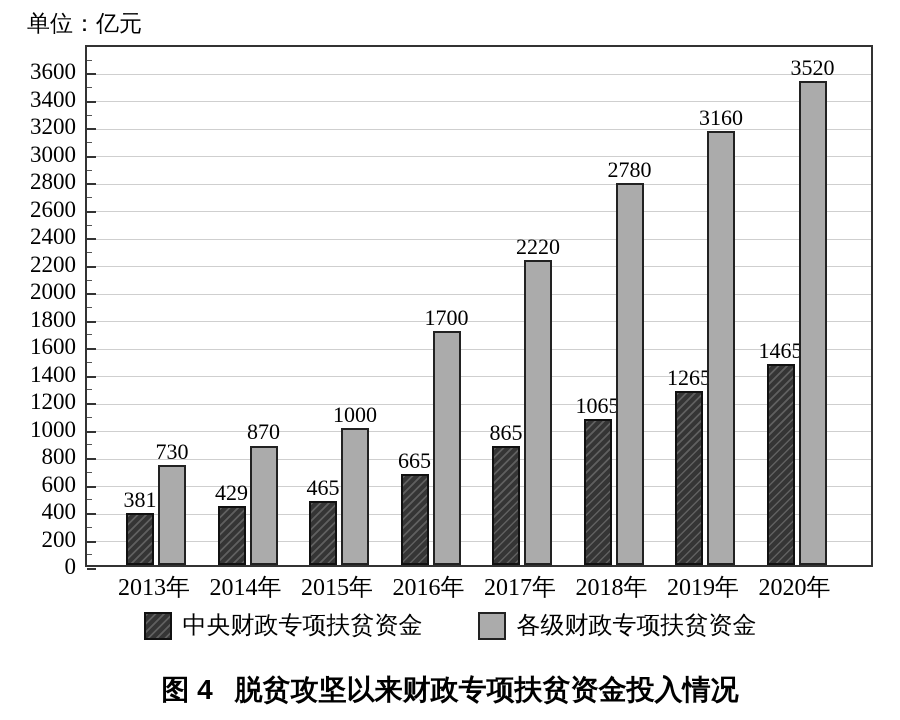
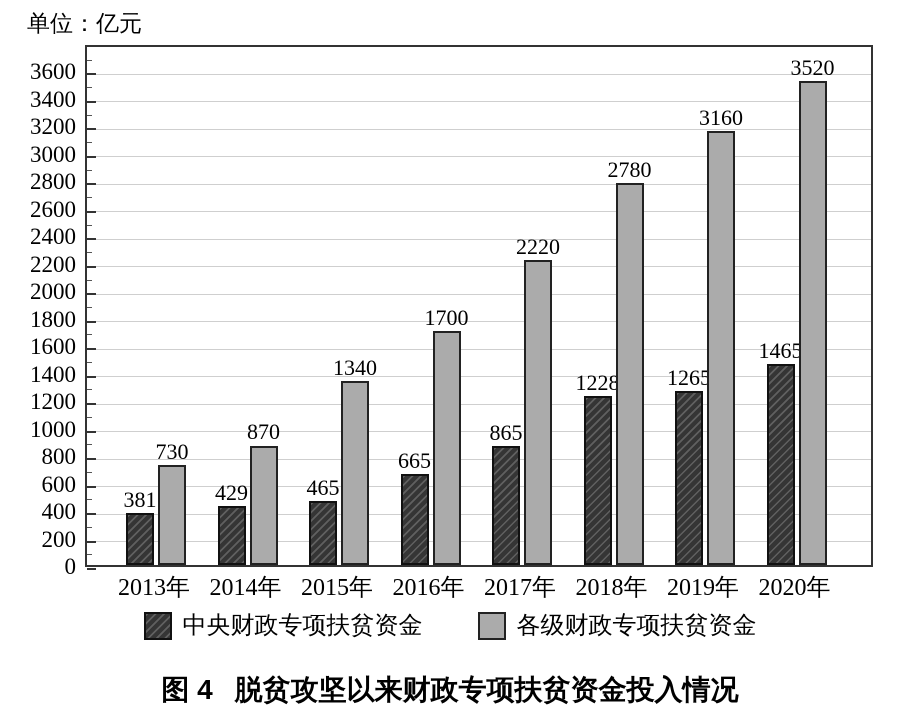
各级财政专项扶贫资金/2015年: 1000 -> 1340
中央财政专项扶贫资金/2018年: 1065 -> 1228
